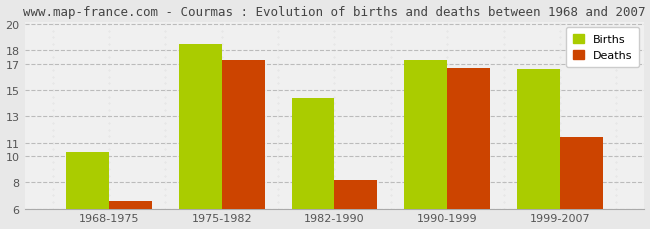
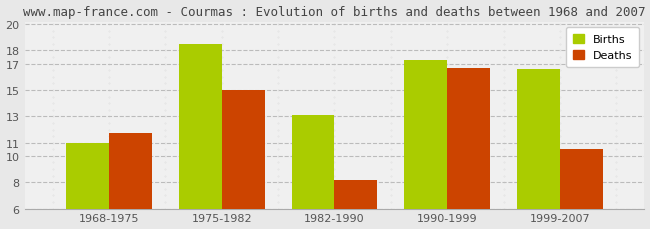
Births/1968-1975: 10.3 -> 11.0
Deaths/1968-1975: 6.6 -> 11.7
Deaths/1975-1982: 17.3 -> 15.0
Births/1982-1990: 14.4 -> 13.1
Deaths/1999-2007: 11.4 -> 10.5
